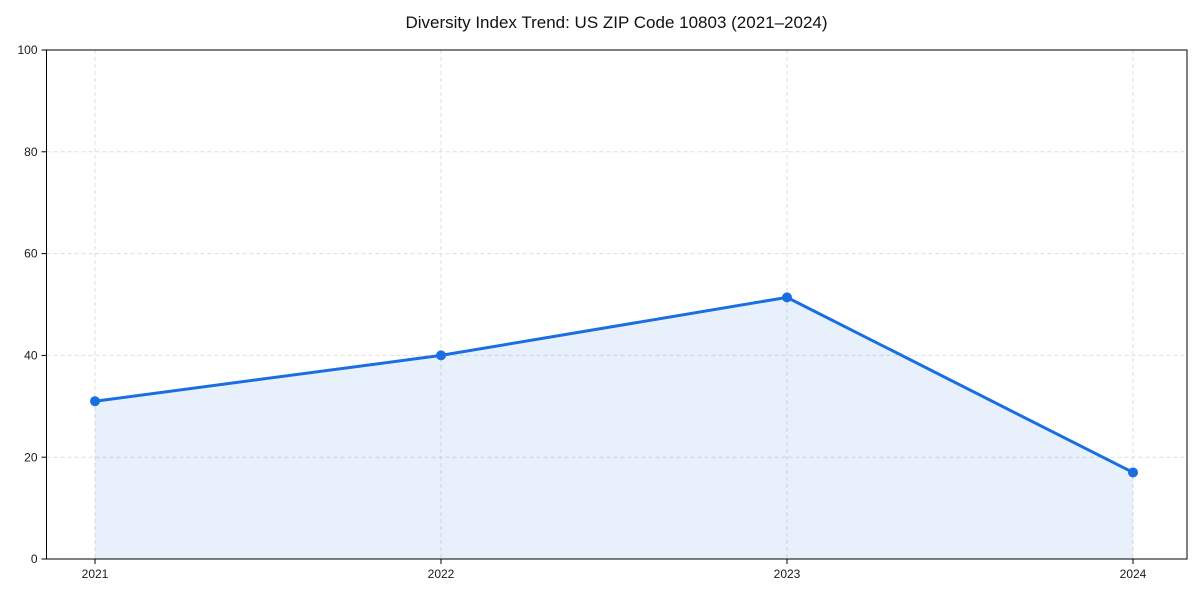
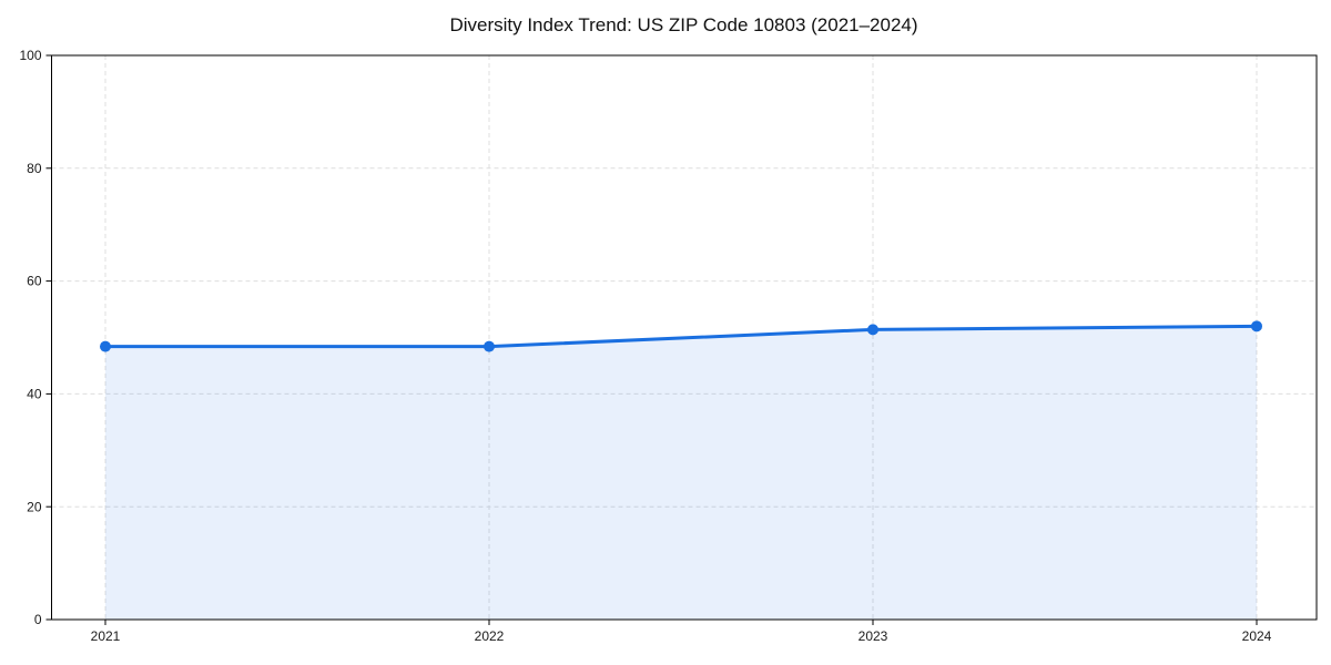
2021: 31 -> 48
2022: 40 -> 48
2024: 17 -> 52
